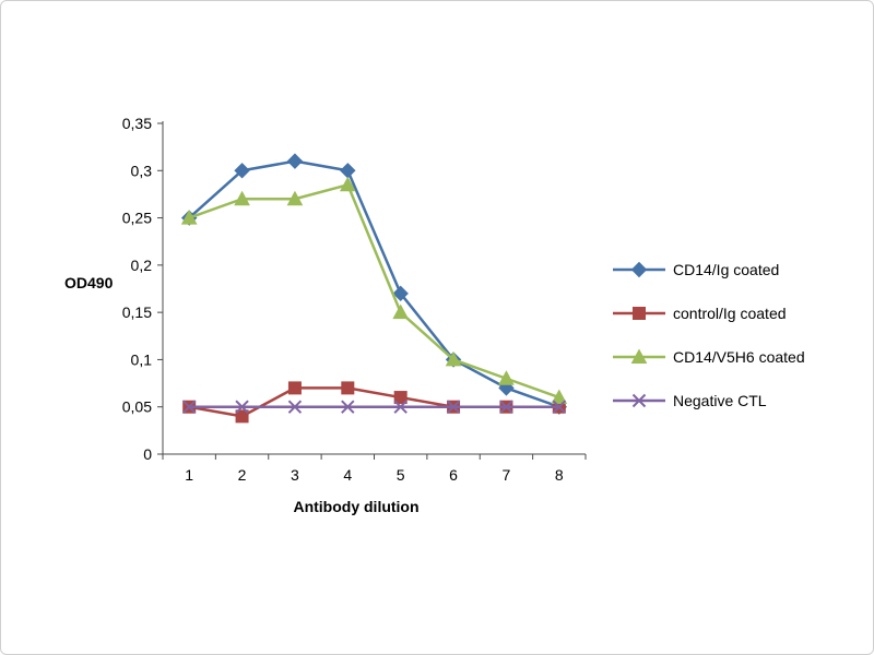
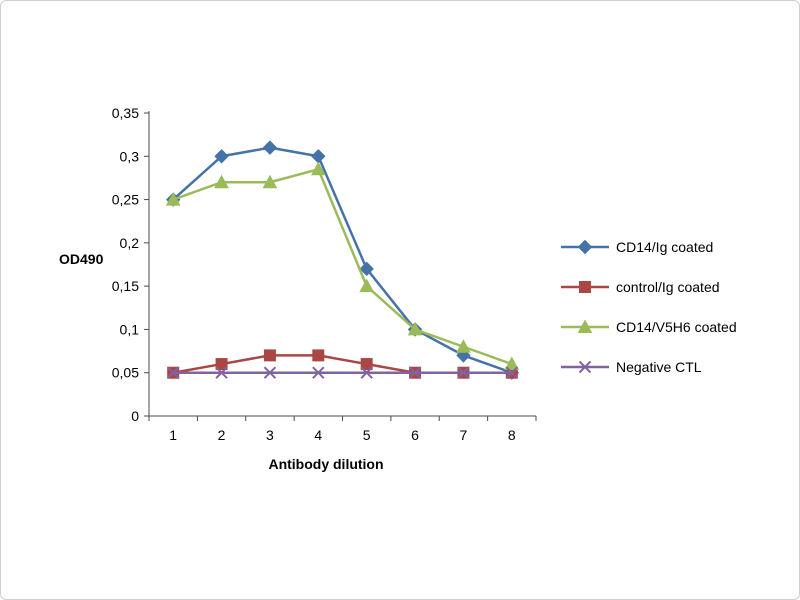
control/Ig coated/2: 0,04 -> 0,06
